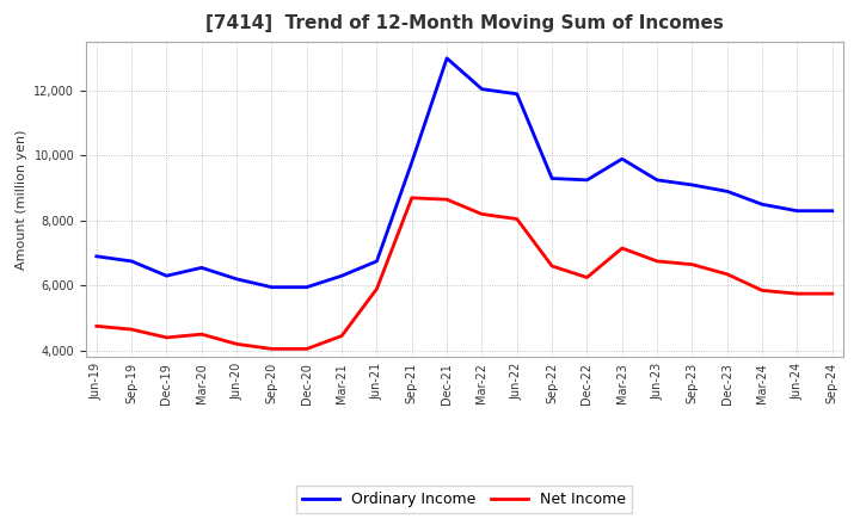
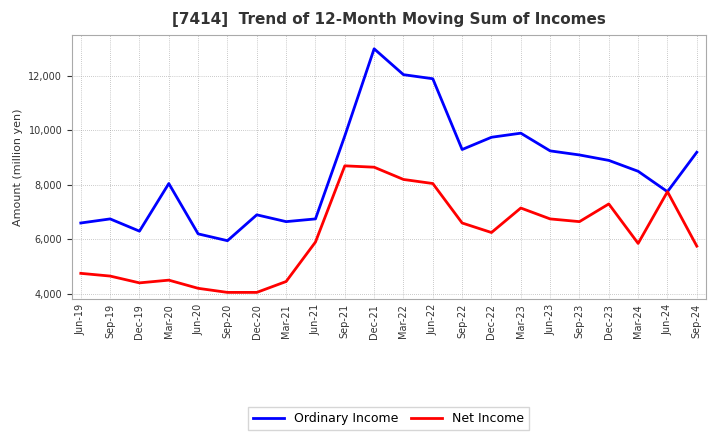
Ordinary Income/Jun-19: 6,900 -> 6,600
Ordinary Income/Mar-20: 6,550 -> 8,050
Ordinary Income/Dec-20: 5,950 -> 6,900
Ordinary Income/Mar-21: 6,300 -> 6,650
Ordinary Income/Dec-22: 9,250 -> 9,750
Net Income/Dec-23: 6,350 -> 7,300
Ordinary Income/Jun-24: 8,300 -> 7,750
Net Income/Jun-24: 5,750 -> 7,750
Ordinary Income/Sep-24: 8,300 -> 9,200
